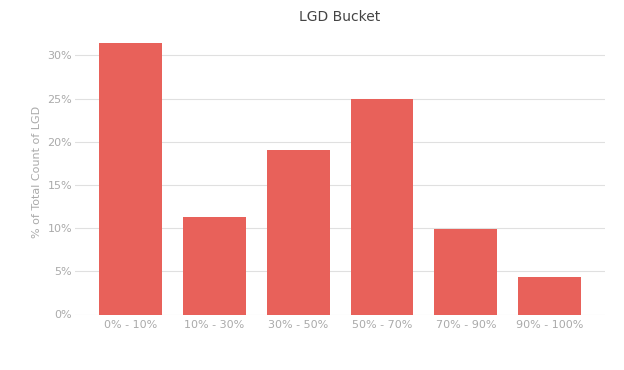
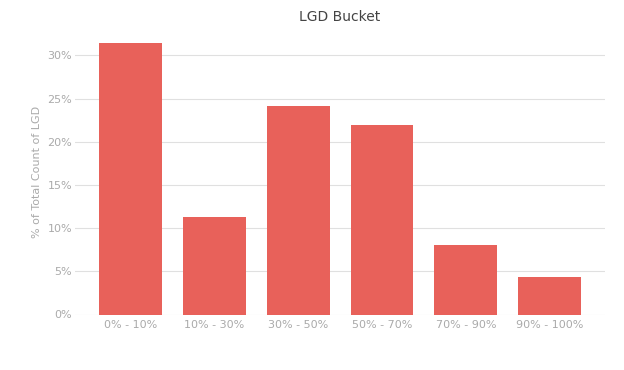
30% - 50%: 19.0% -> 24.2%
50% - 70%: 25.0% -> 22.0%
70% - 90%: 9.9% -> 8.0%
